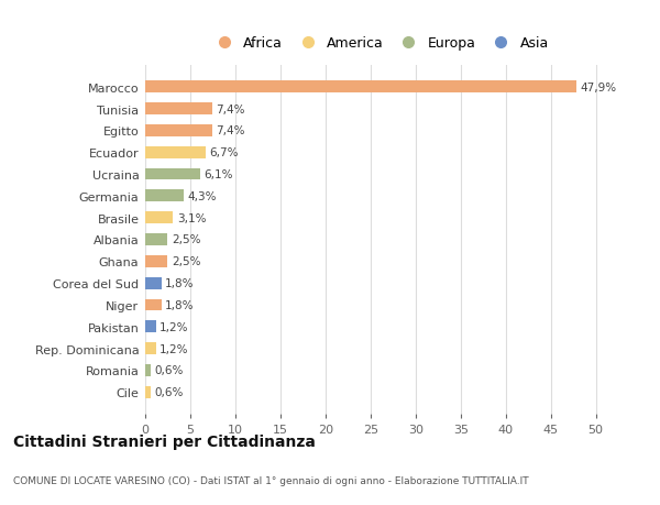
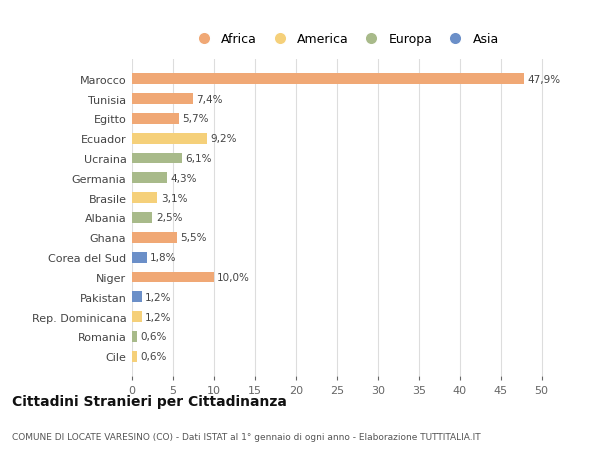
Egitto: 7,4% -> 5,7%
Ecuador: 6,7% -> 9,2%
Ghana: 2,5% -> 5,5%
Niger: 1,8% -> 10,0%
